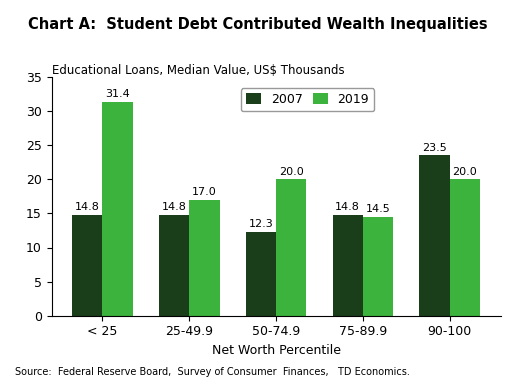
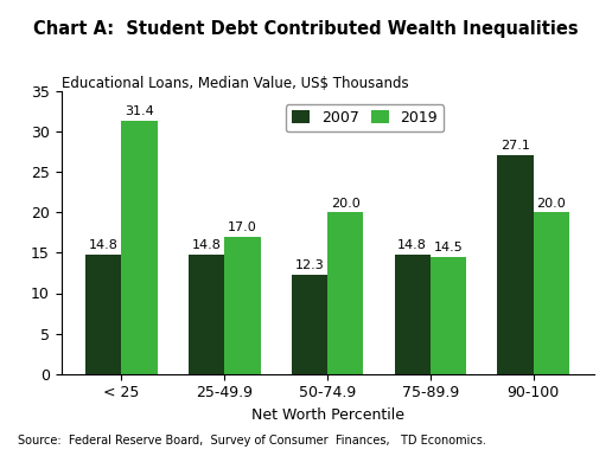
2007/90-100: 23.5 -> 27.1
